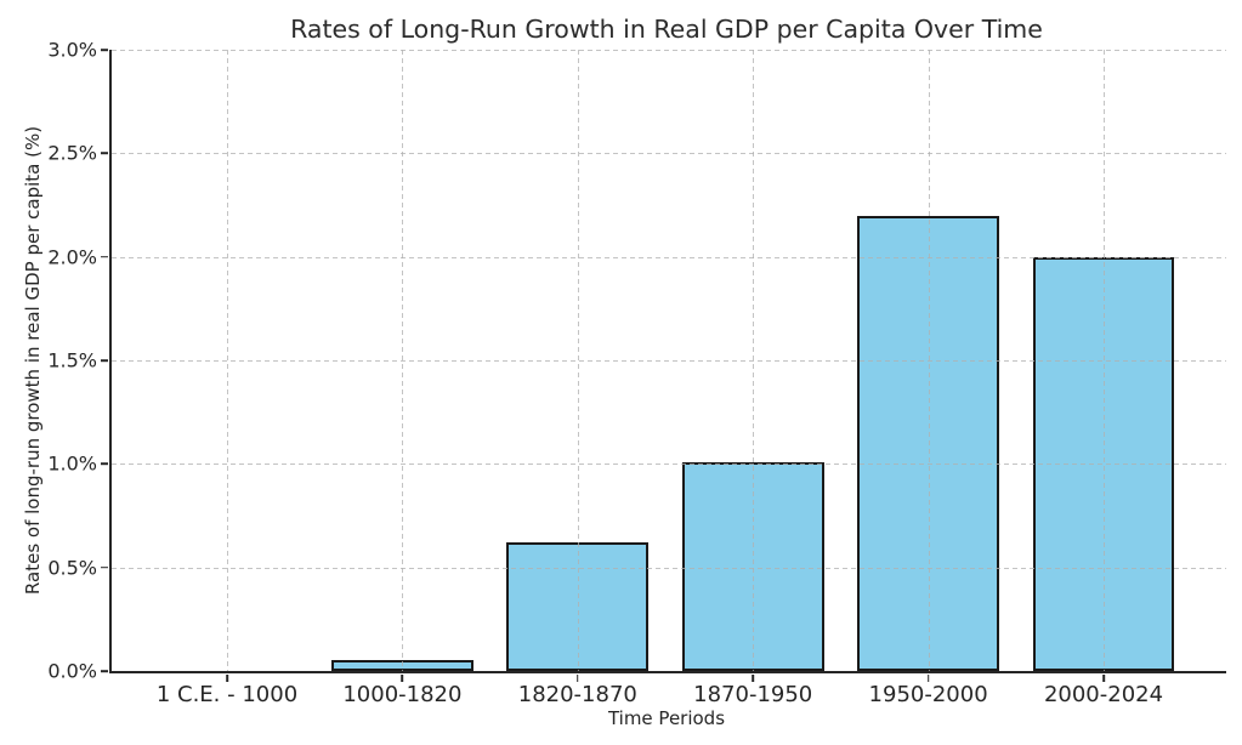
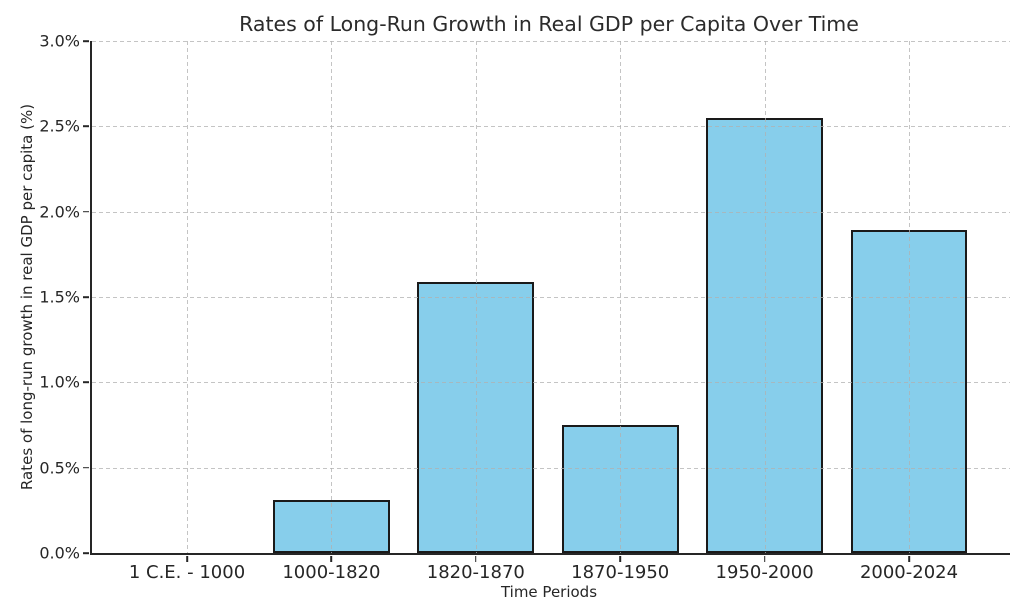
1000-1820: 0.05% -> 0.31%
1820-1870: 0.62% -> 1.59%
1870-1950: 1.01% -> 0.75%
1950-2000: 2.20% -> 2.55%
2000-2024: 2.00% -> 1.89%
